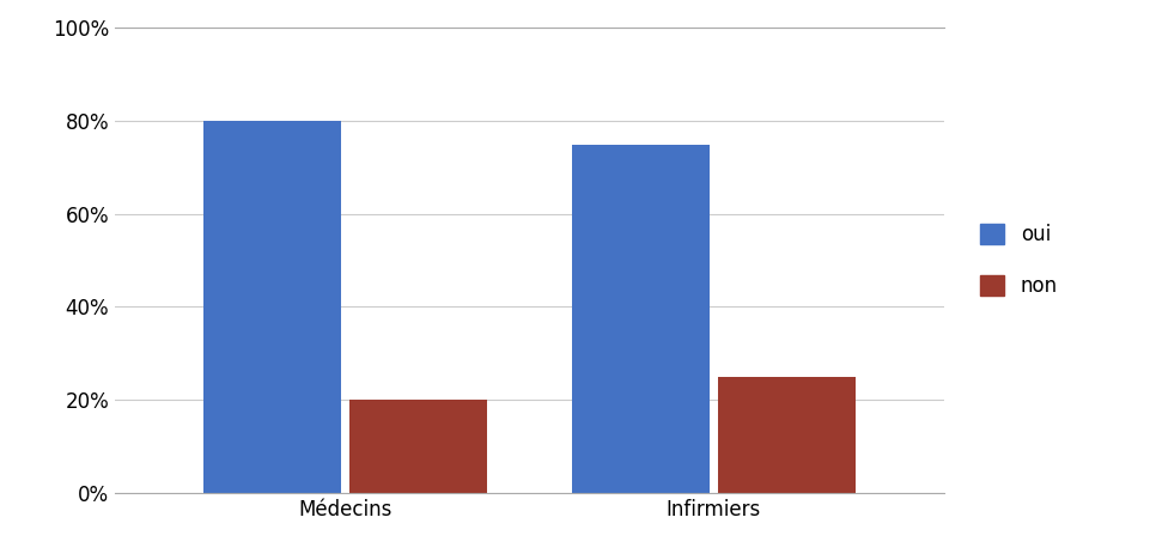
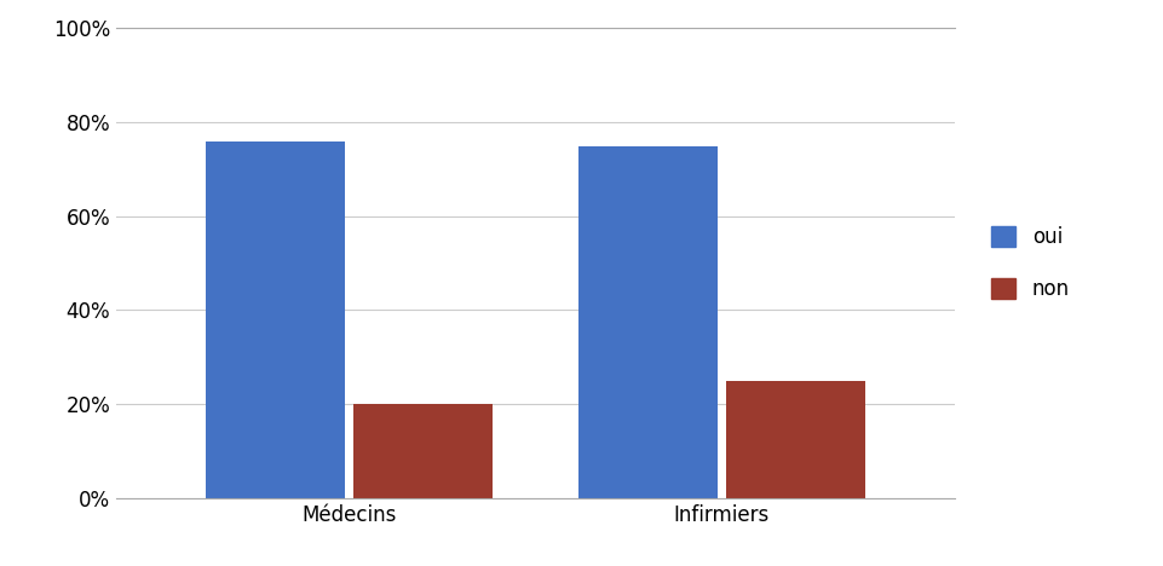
oui/Médecins: 80% -> 76%
